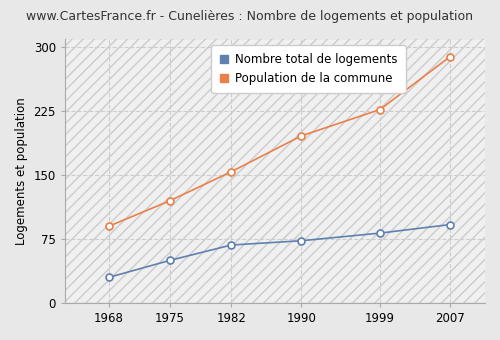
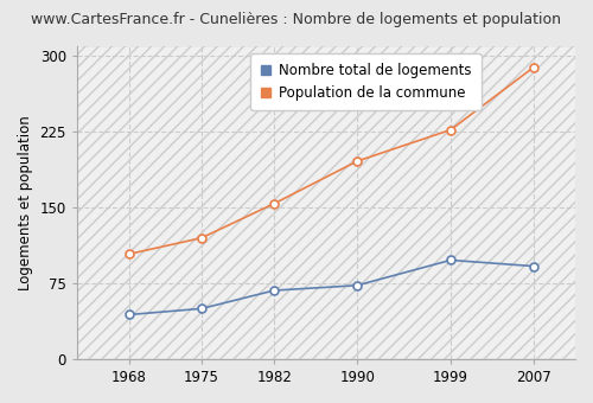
Nombre total de logements/1968: 30 -> 44
Population de la commune/1968: 90 -> 104
Nombre total de logements/1999: 82 -> 98
